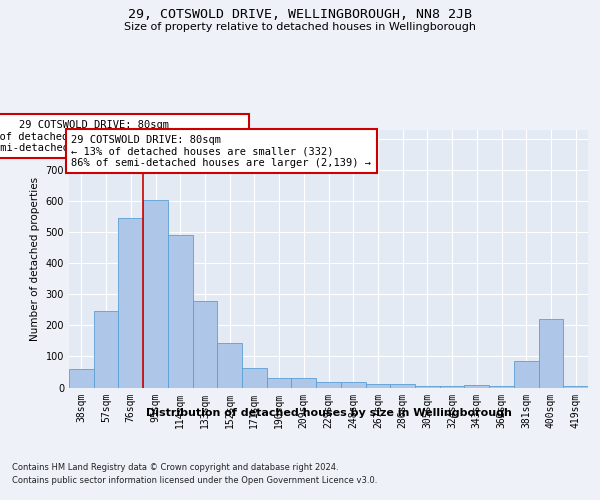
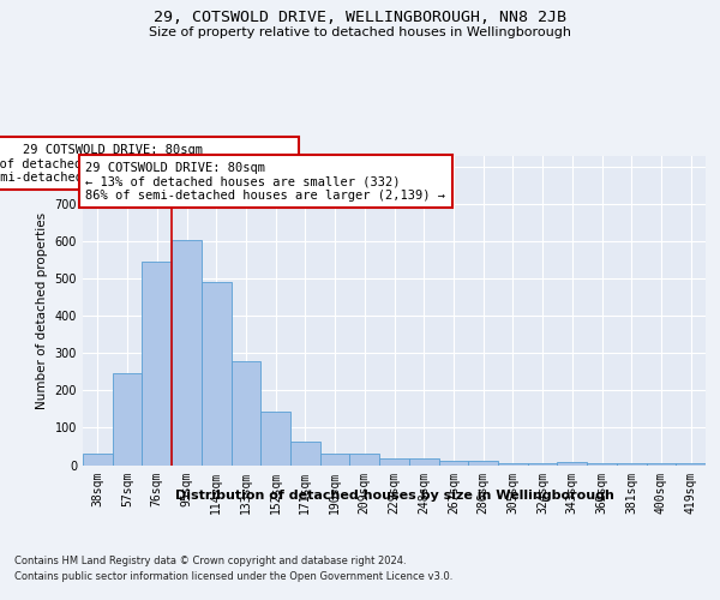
38sqm: 60 -> 30
381sqm: 85 -> 5
400sqm: 220 -> 5
